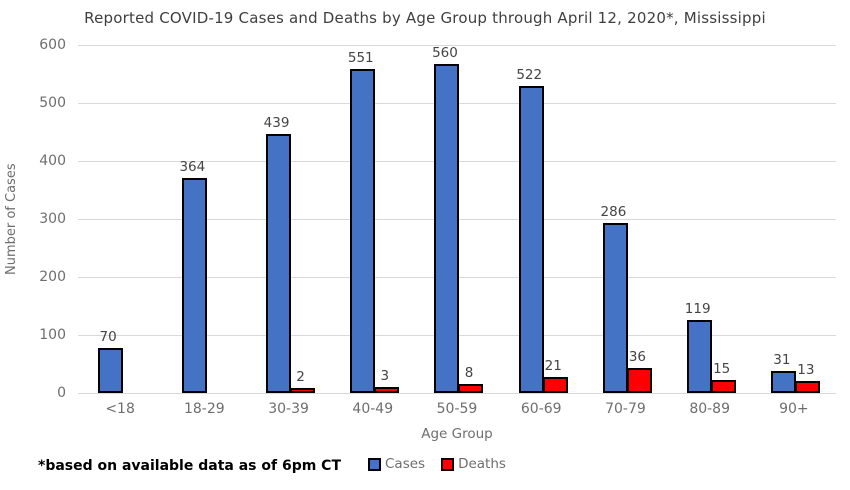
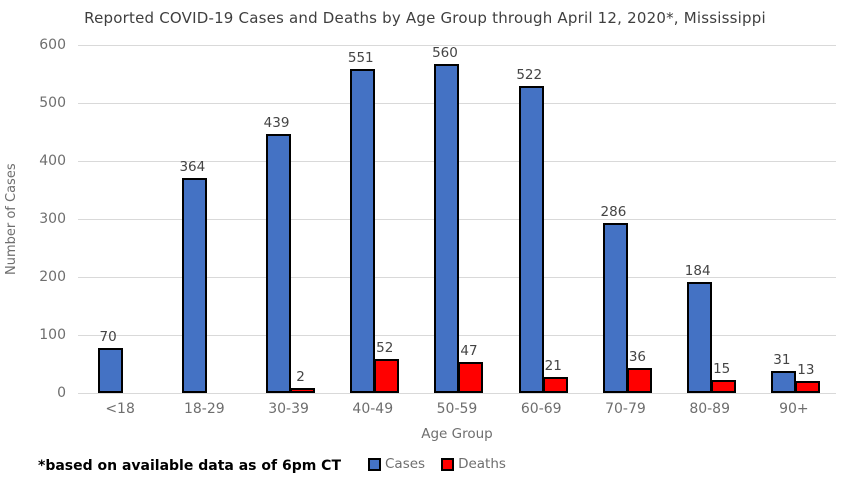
Deaths/40-49: 3 -> 52
Deaths/50-59: 8 -> 47
Cases/80-89: 119 -> 184
